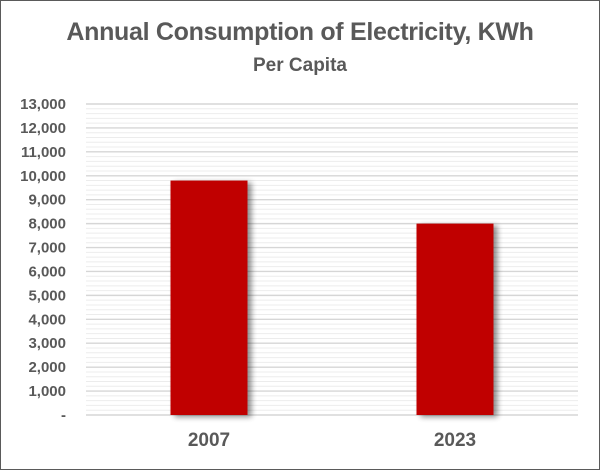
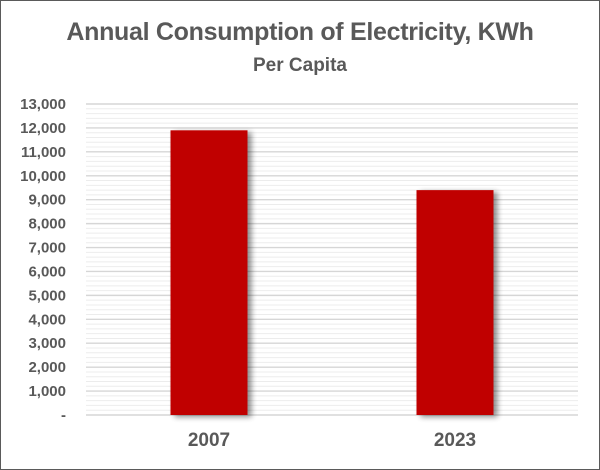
2007: 9800 -> 11900
2023: 8000 -> 9400
